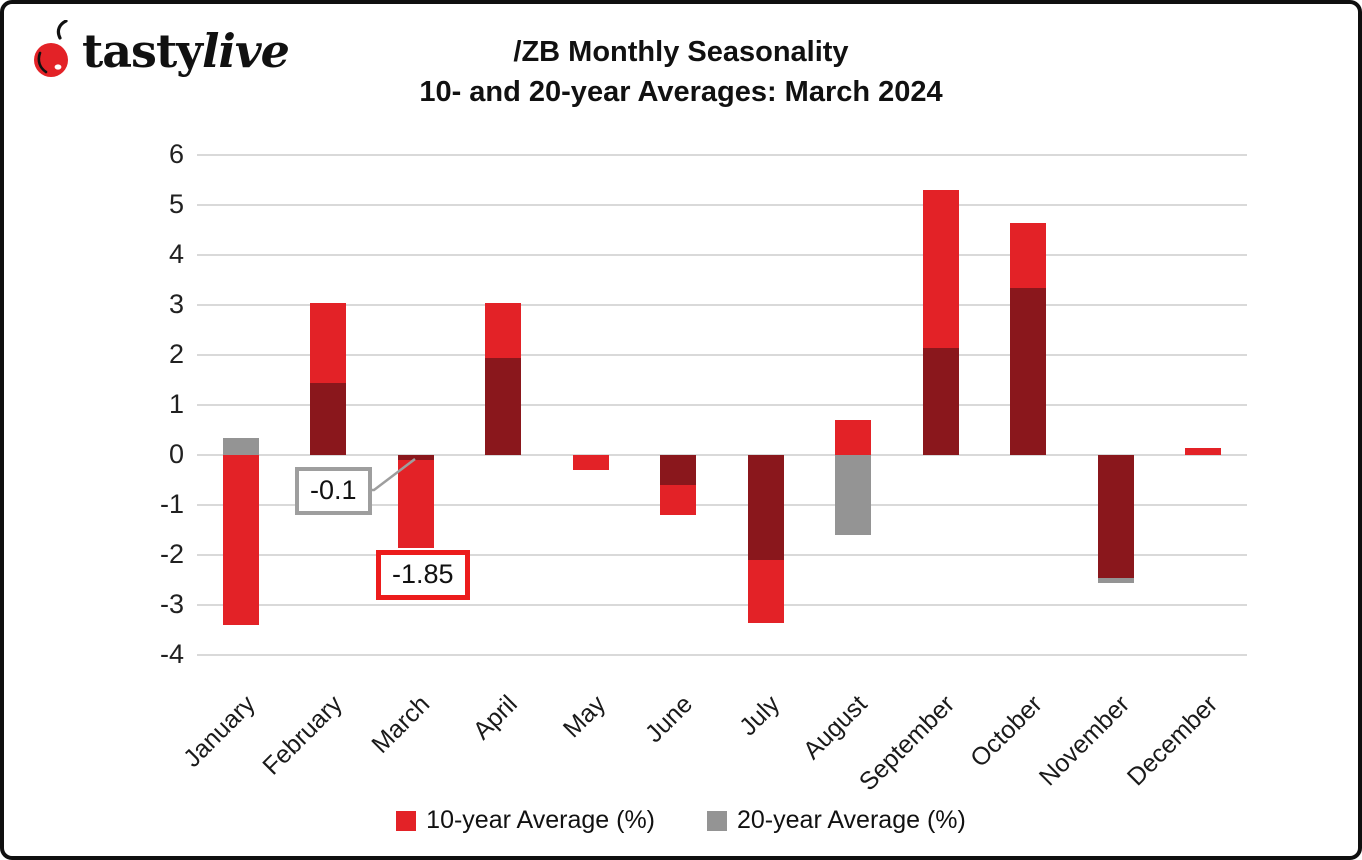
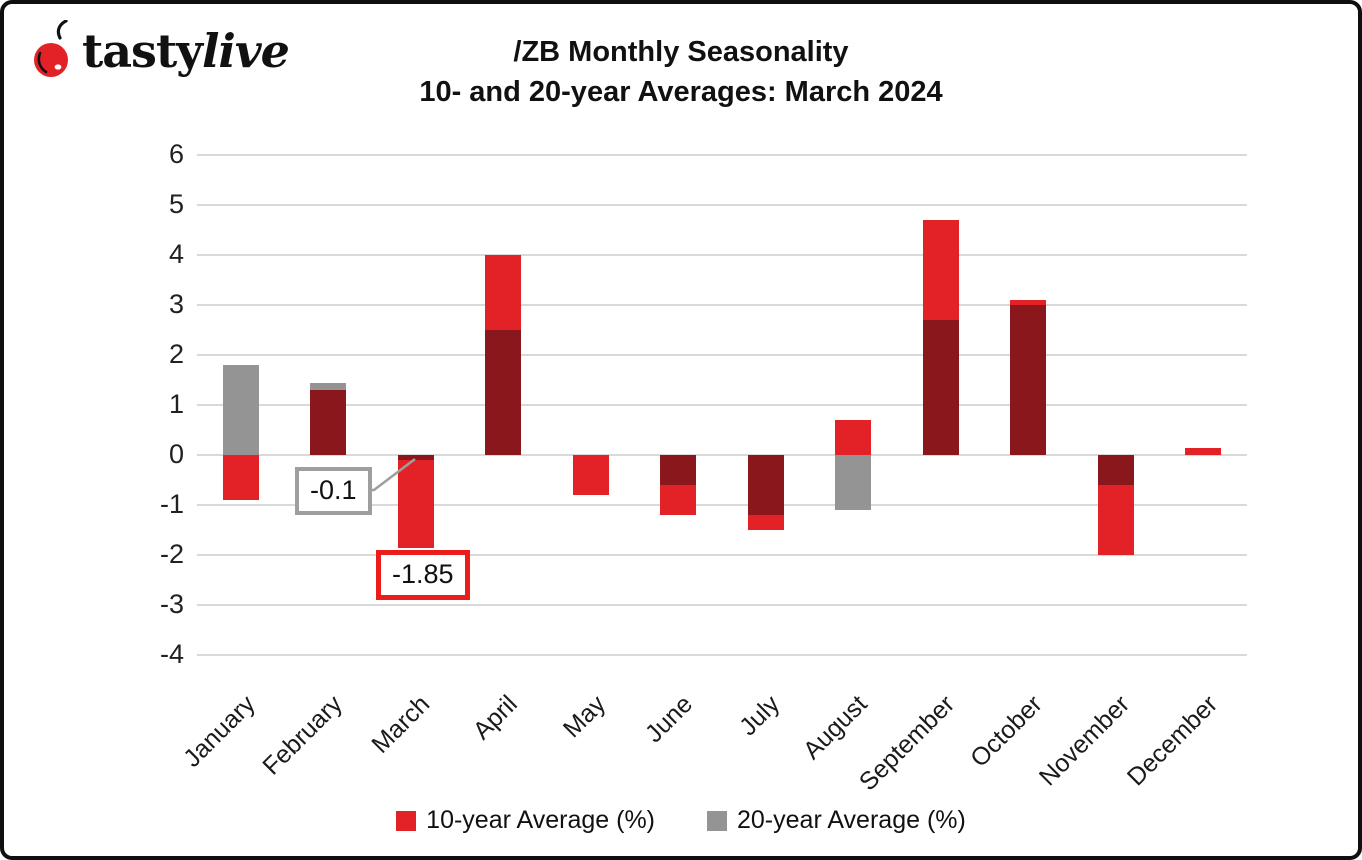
10-year Average (%)/January: -3.4 -> -0.9
20-year Average (%)/January: 0.3 -> 1.8
10-year Average (%)/February: 3.0 -> 1.3
10-year Average (%)/April: 3.0 -> 4.0
20-year Average (%)/April: 1.9 -> 2.5
10-year Average (%)/May: -0.3 -> -0.8
10-year Average (%)/July: -3.4 -> -1.5
20-year Average (%)/July: -2.1 -> -1.2
20-year Average (%)/August: -1.6 -> -1.1
10-year Average (%)/September: 5.3 -> 4.7
20-year Average (%)/September: 2.1 -> 2.7
10-year Average (%)/October: 4.7 -> 3.1
20-year Average (%)/October: 3.4 -> 3.0
10-year Average (%)/November: -2.5 -> -2.0
20-year Average (%)/November: -2.5 -> -0.6
